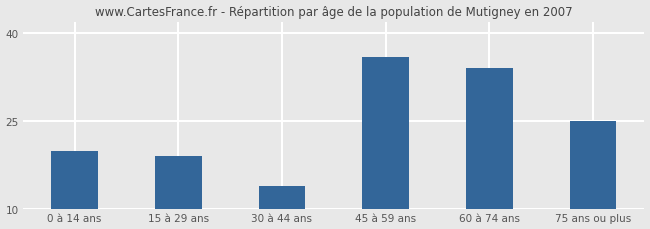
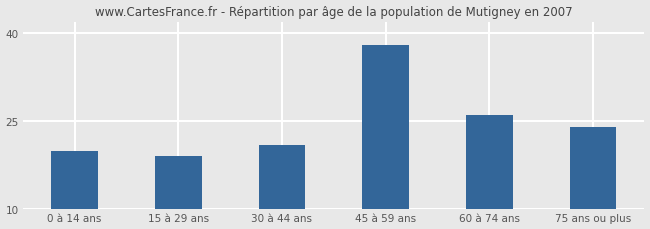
30 à 44 ans: 14 -> 21
45 à 59 ans: 36 -> 38
60 à 74 ans: 34 -> 26
75 ans ou plus: 25 -> 24
